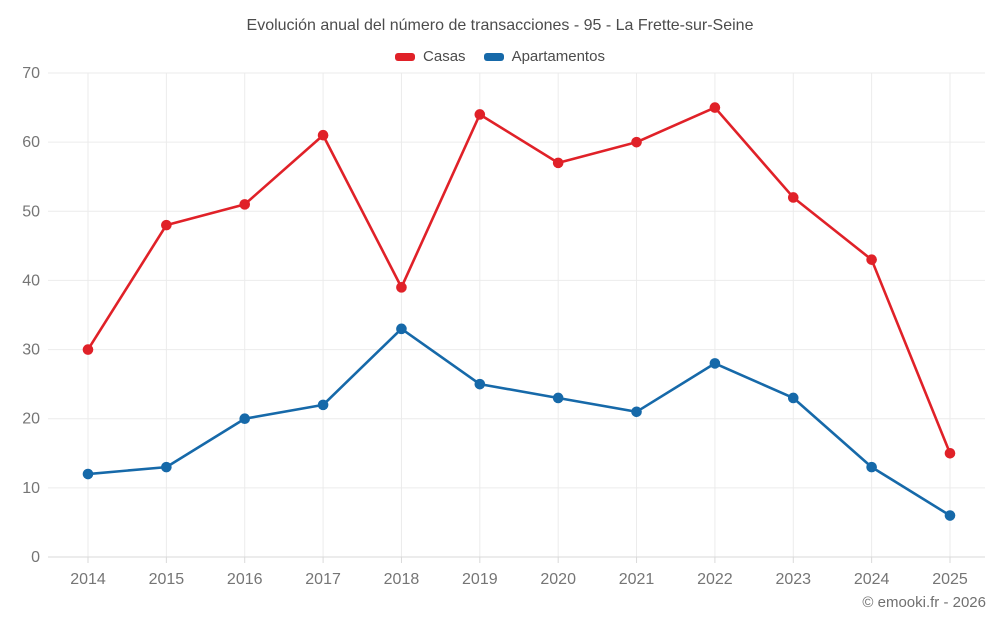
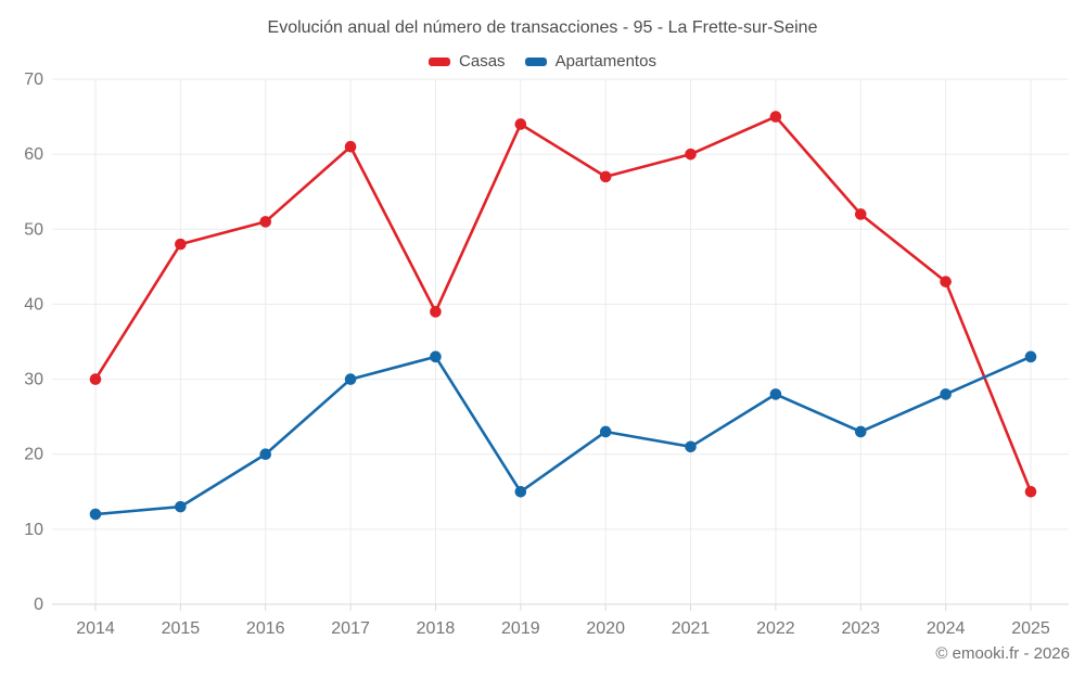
Apartamentos/2017: 22 -> 30
Apartamentos/2019: 25 -> 15
Apartamentos/2024: 13 -> 28
Apartamentos/2025: 6 -> 33
